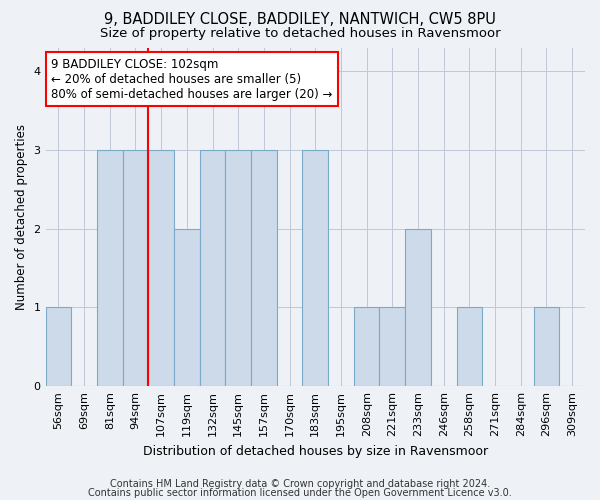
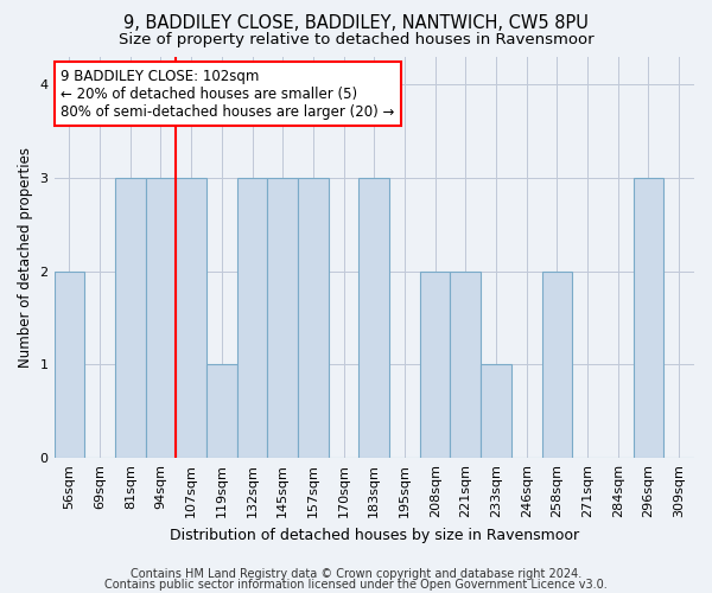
56sqm: 1 -> 2
119sqm: 2 -> 1
208sqm: 1 -> 2
221sqm: 1 -> 2
233sqm: 2 -> 1
258sqm: 1 -> 2
296sqm: 1 -> 3
